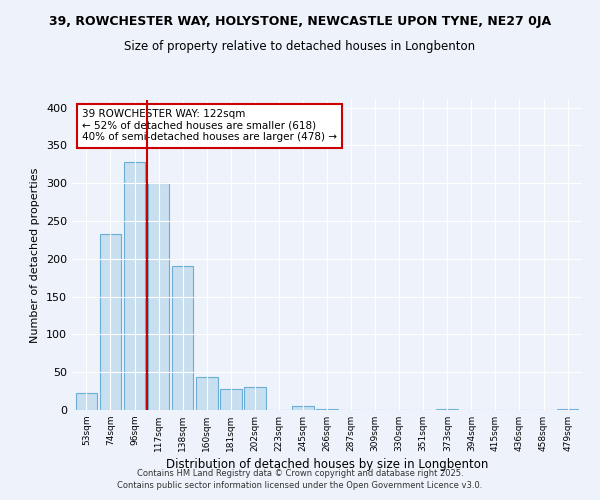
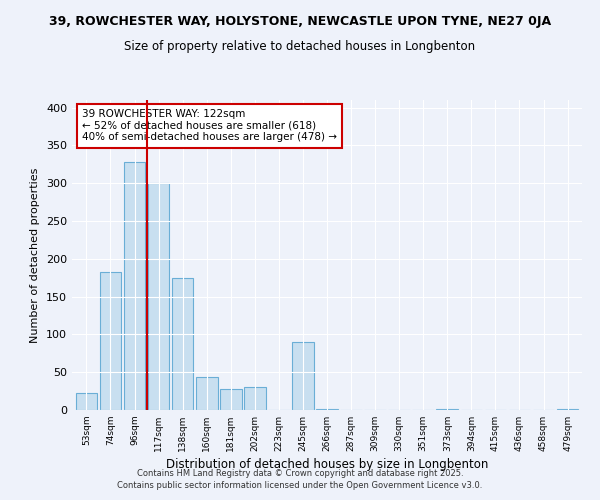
74sqm: 233 -> 182
138sqm: 191 -> 174
245sqm: 5 -> 90
